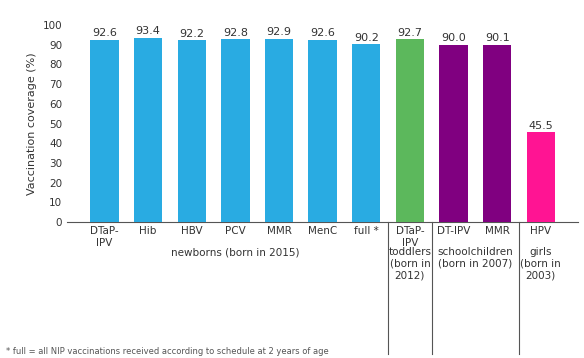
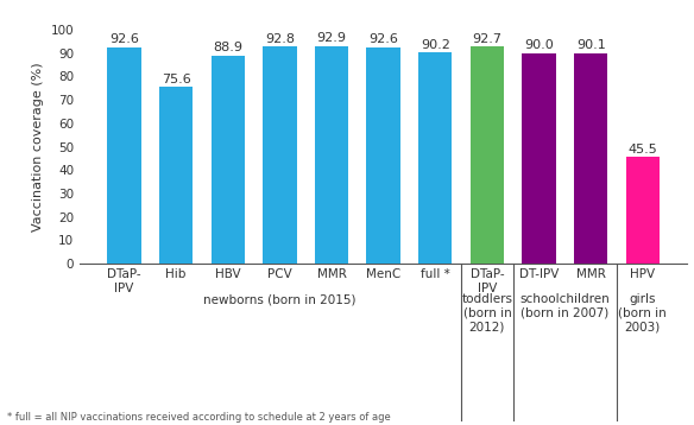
Hib: 93.4 -> 75.6
HBV: 92.2 -> 88.9
